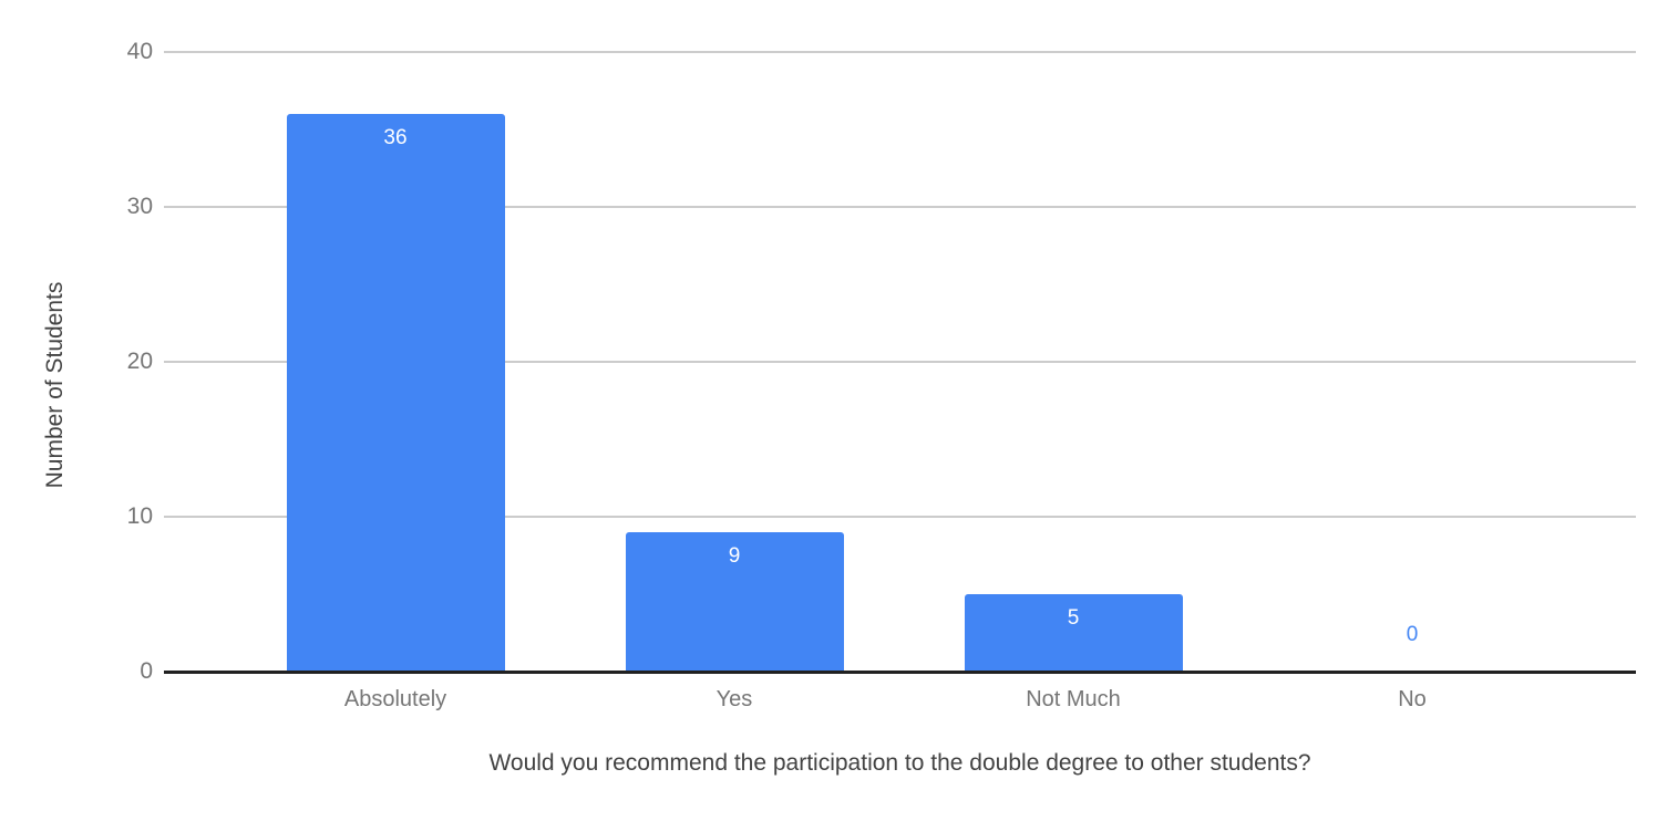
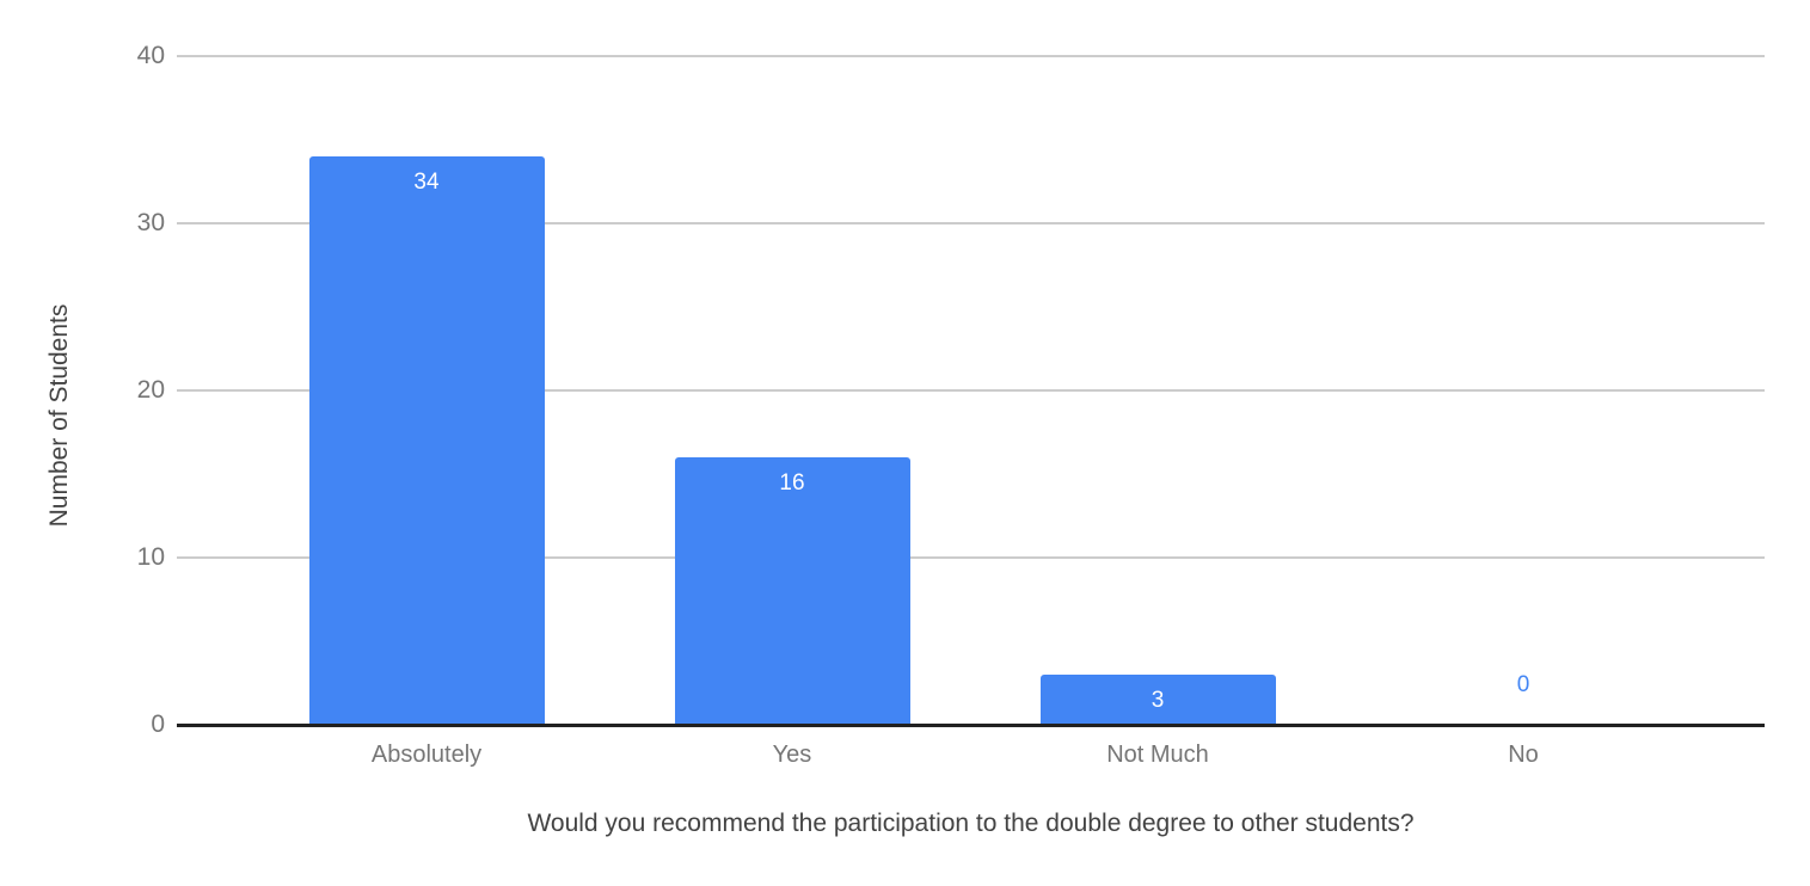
Absolutely: 36 -> 34
Yes: 9 -> 16
Not Much: 5 -> 3
